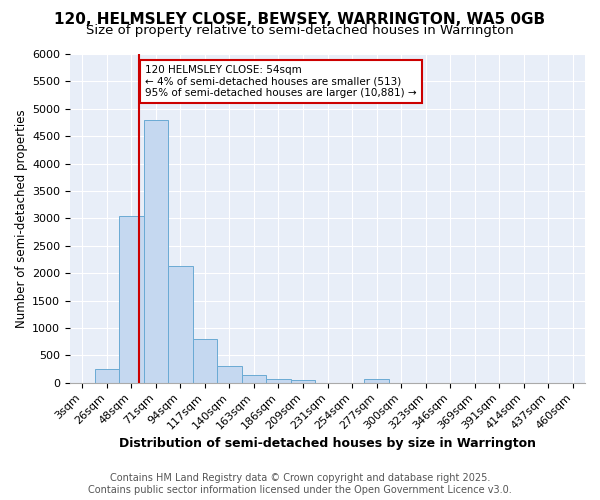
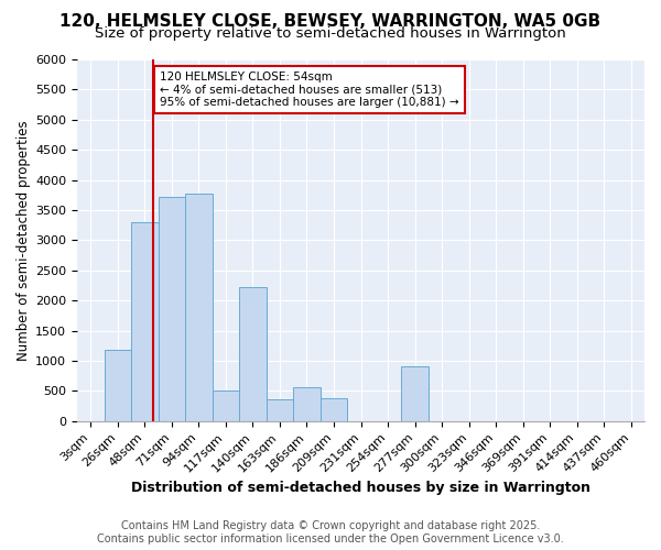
26sqm: 250 -> 1180
48sqm: 3050 -> 3300
71sqm: 4800 -> 3720
94sqm: 2130 -> 3780
117sqm: 800 -> 500
140sqm: 300 -> 2220
163sqm: 140 -> 360
186sqm: 70 -> 560
209sqm: 50 -> 380
277sqm: 60 -> 900
